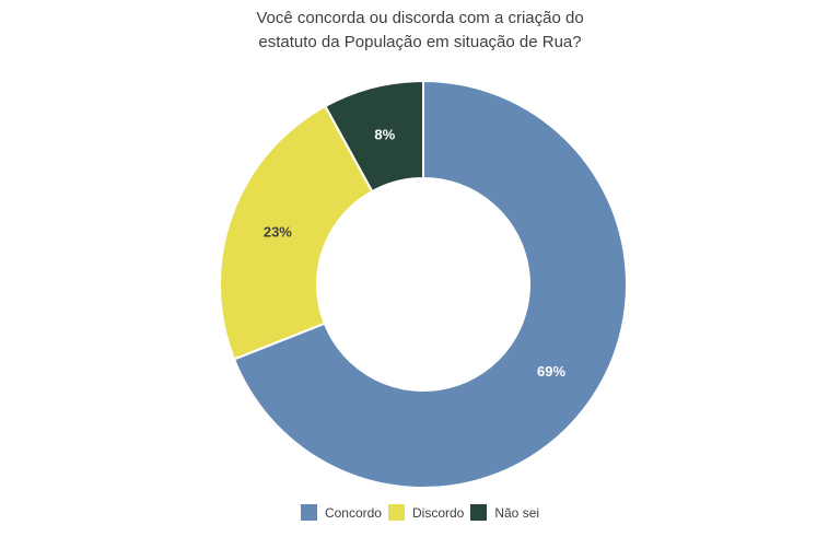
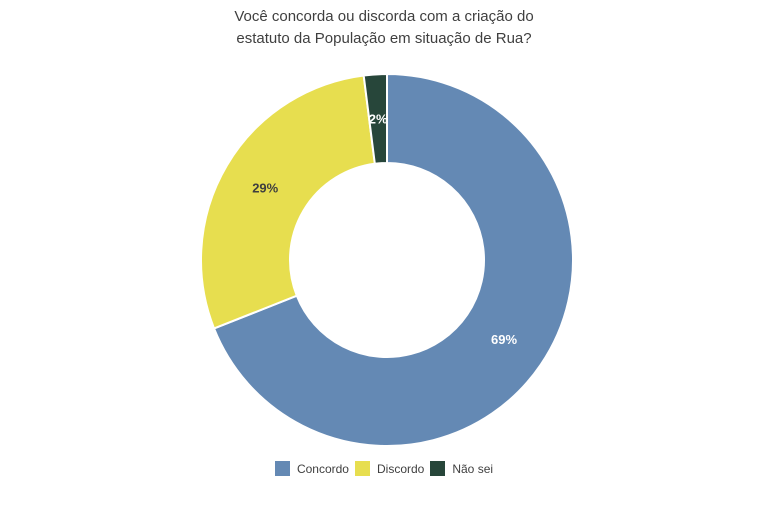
Discordo: 23% -> 29%
Não sei: 8% -> 2%
